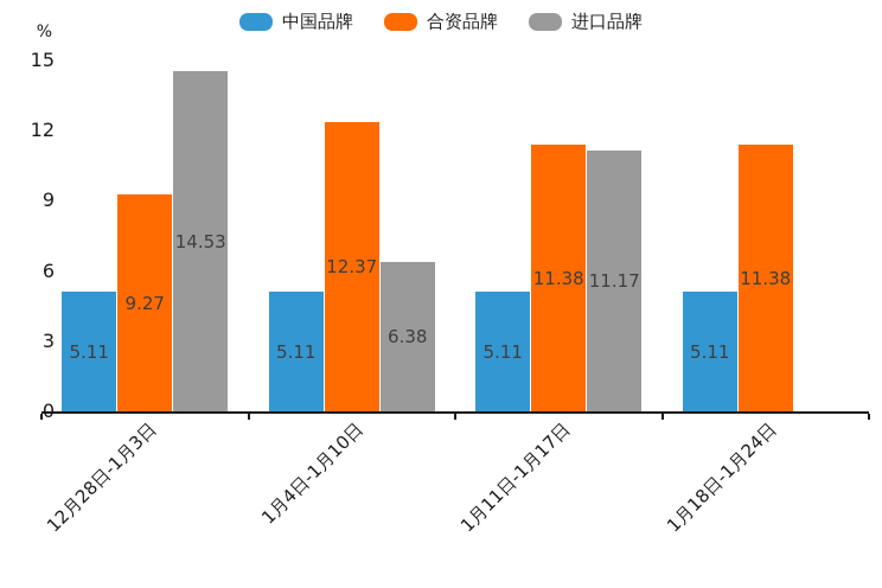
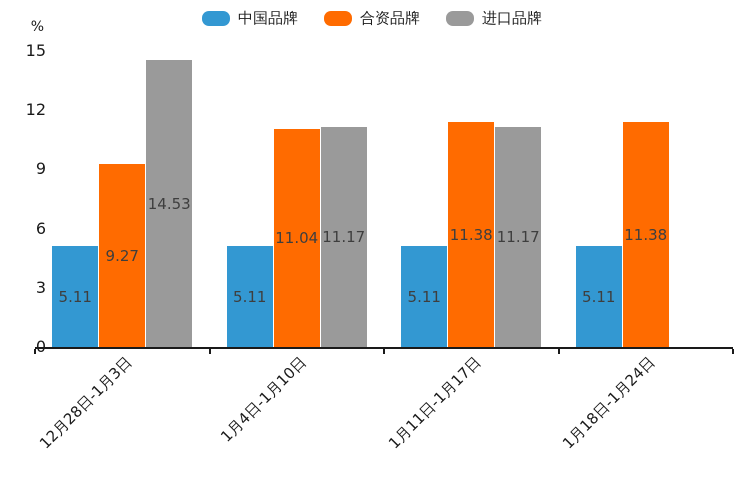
合资品牌/1月4日-1月10日: 12.37 -> 11.04
进口品牌/1月4日-1月10日: 6.38 -> 11.17
